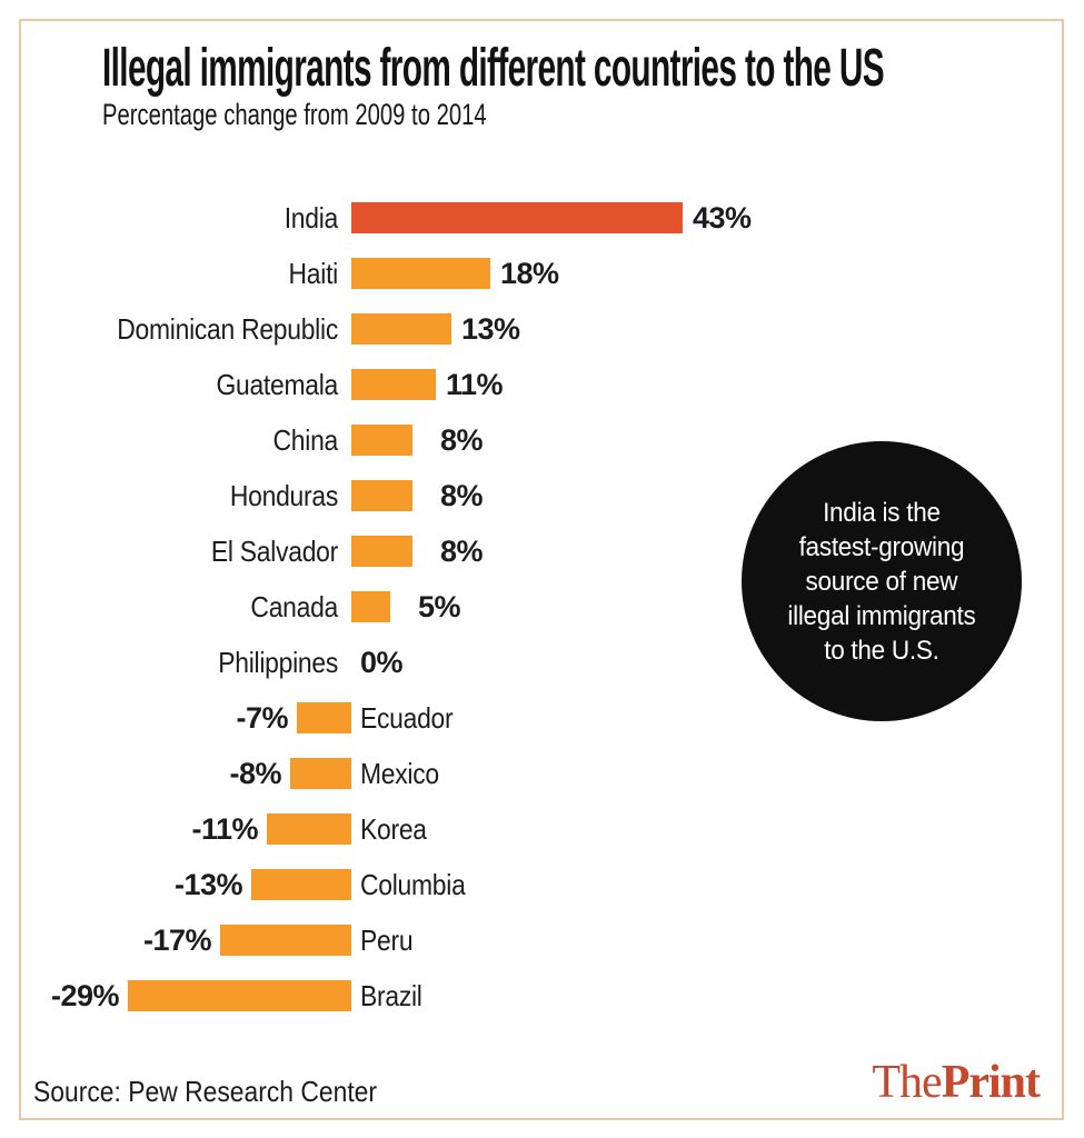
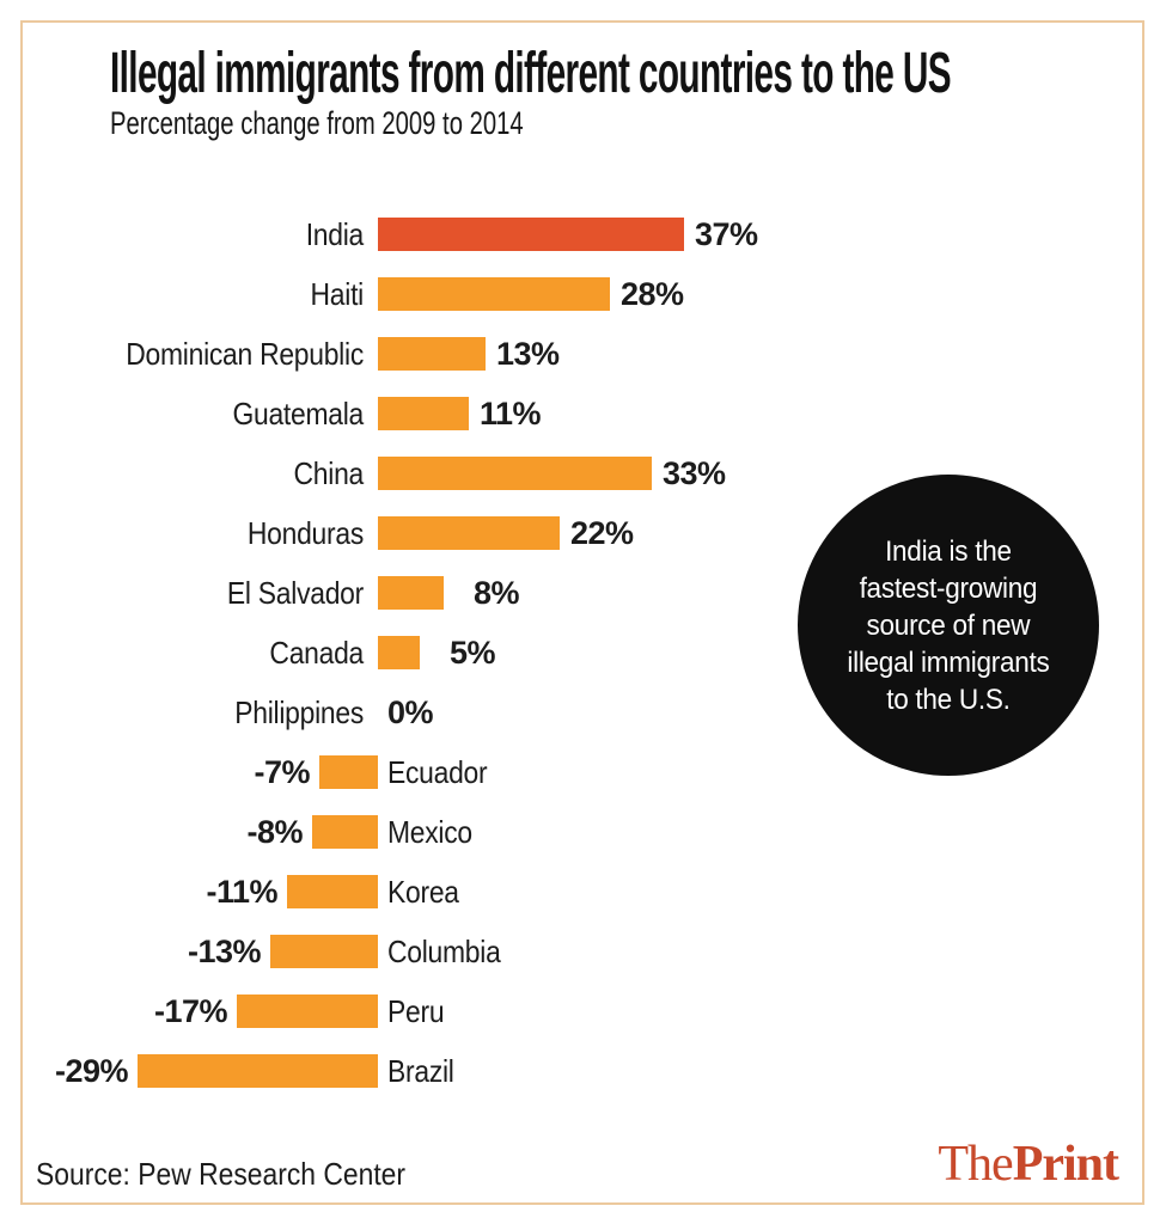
India: 43% -> 37%
Haiti: 18% -> 28%
China: 8% -> 33%
Honduras: 8% -> 22%
